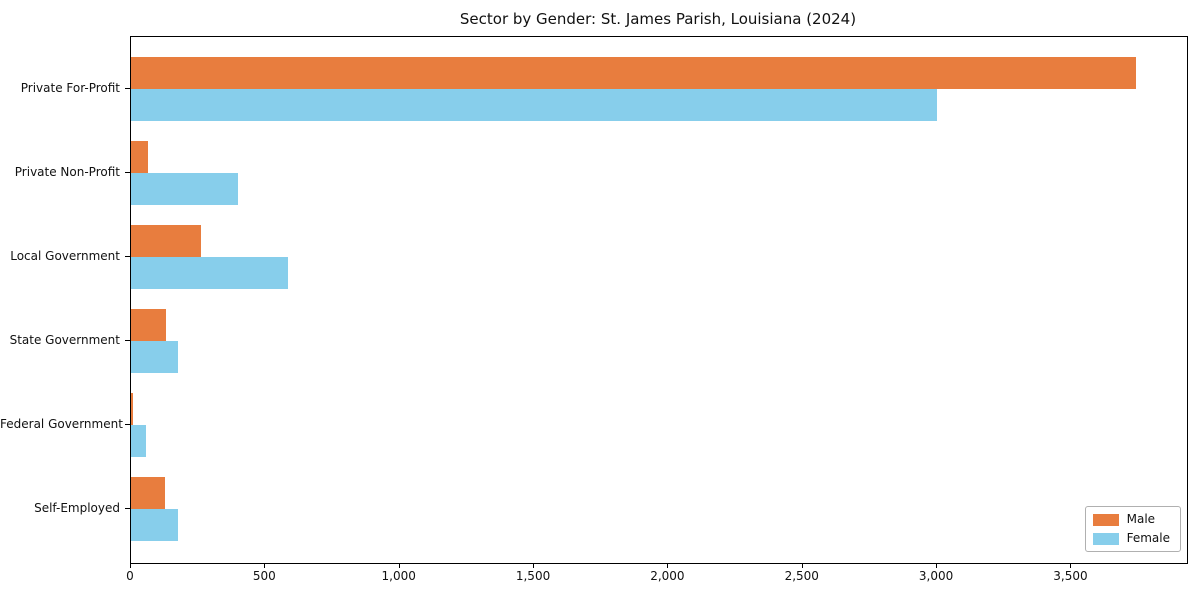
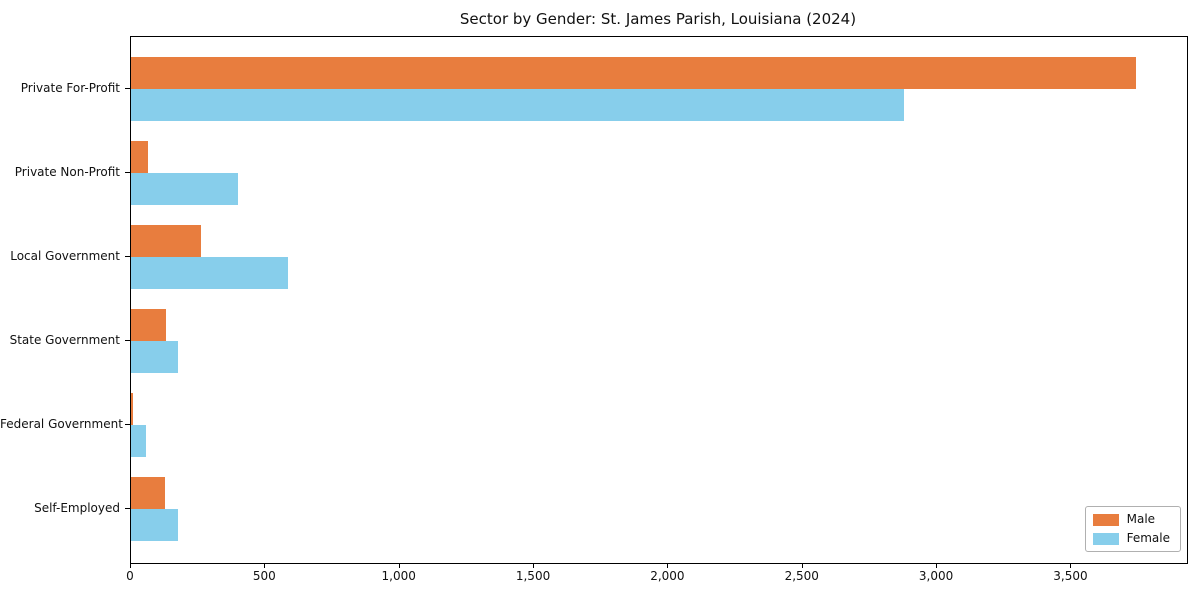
Female/Private For-Profit: 3000 -> 2880
